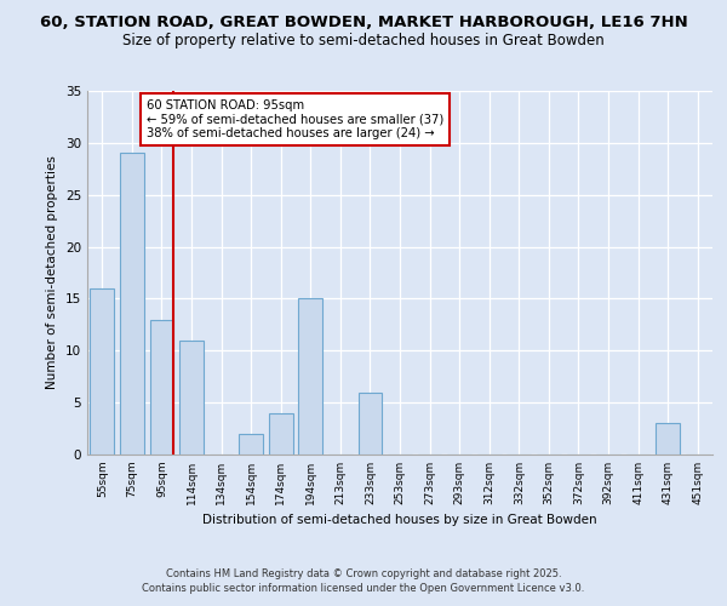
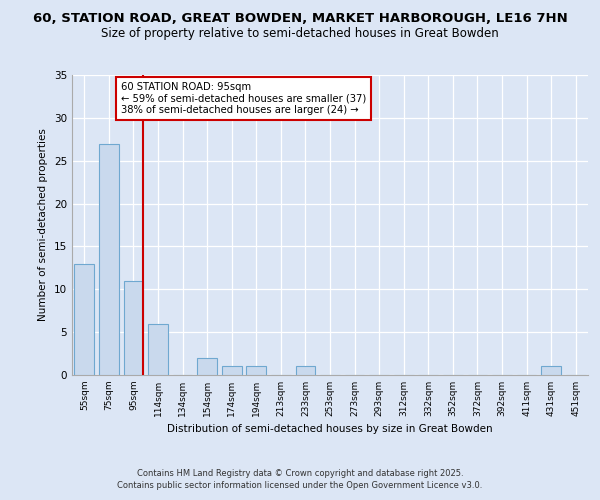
55sqm: 16 -> 13
75sqm: 29 -> 27
95sqm: 13 -> 11
114sqm: 11 -> 6
174sqm: 4 -> 1
194sqm: 15 -> 1
233sqm: 6 -> 1
431sqm: 3 -> 1
